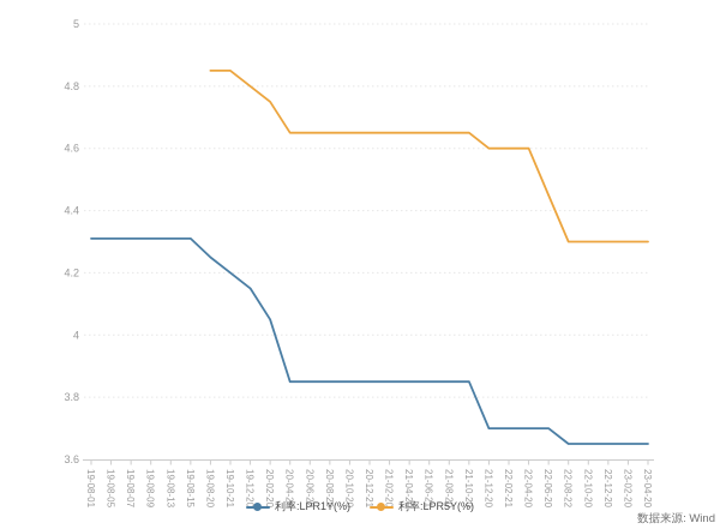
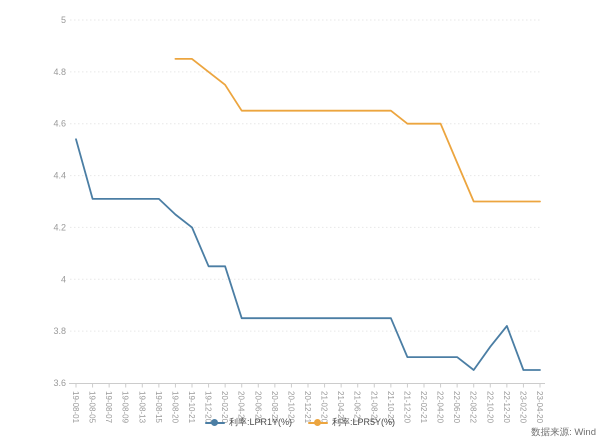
利率:LPR1Y(%)/19-08-01: 4.31 -> 4.54
利率:LPR1Y(%)/19-12-20: 4.15 -> 4.05
利率:LPR1Y(%)/22-10-20: 3.65 -> 3.74
利率:LPR1Y(%)/22-12-20: 3.65 -> 3.82
